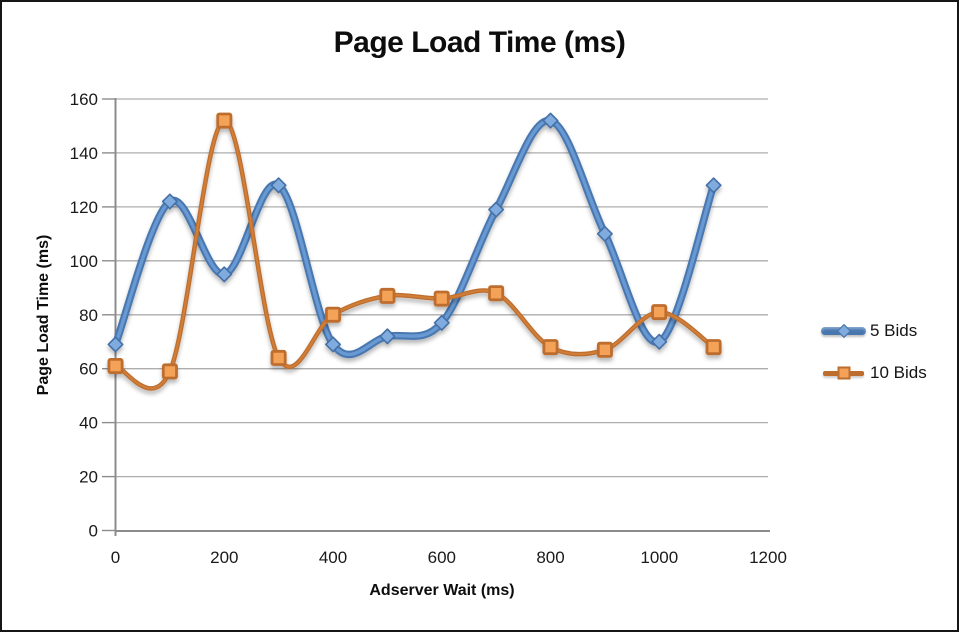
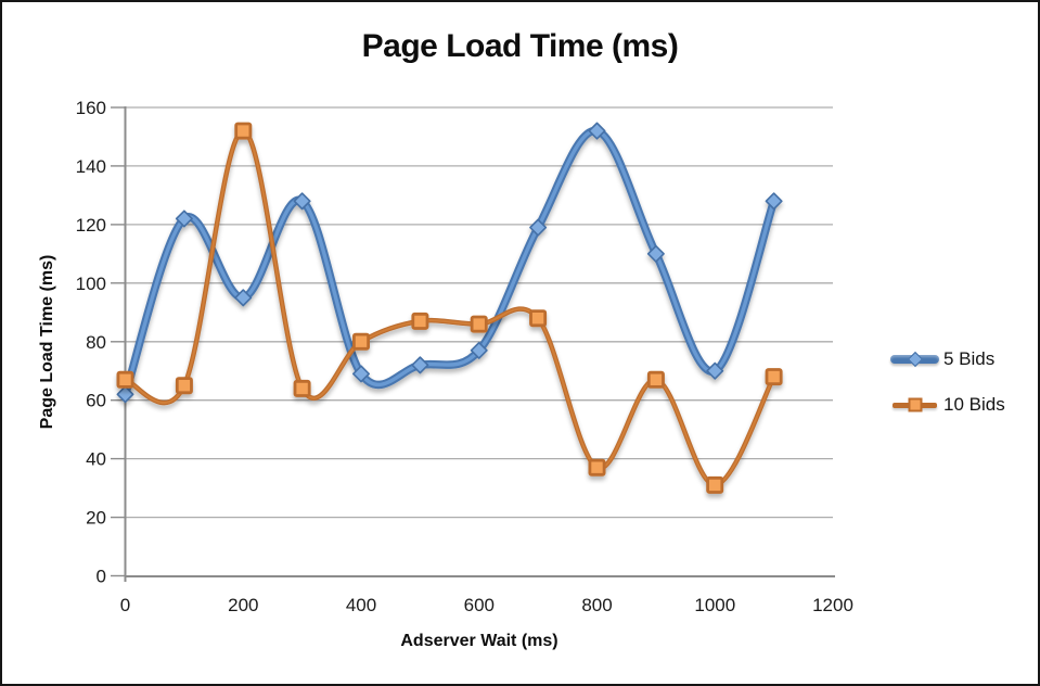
5 Bids/0: 69 -> 62
10 Bids/0: 61 -> 67
10 Bids/100: 59 -> 65
10 Bids/800: 68 -> 37
10 Bids/1000: 81 -> 31
